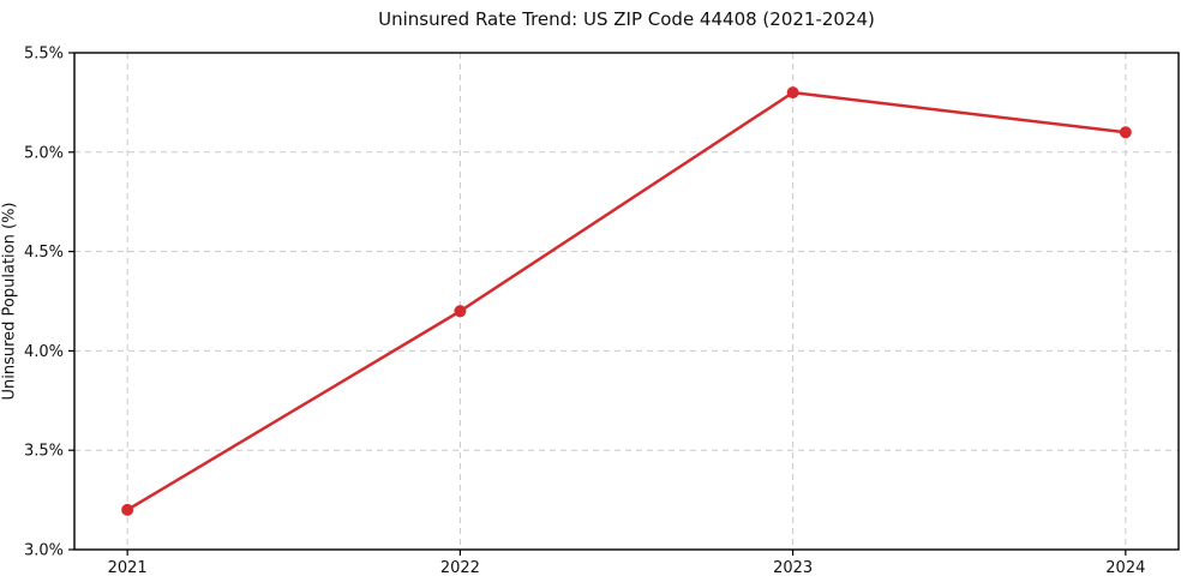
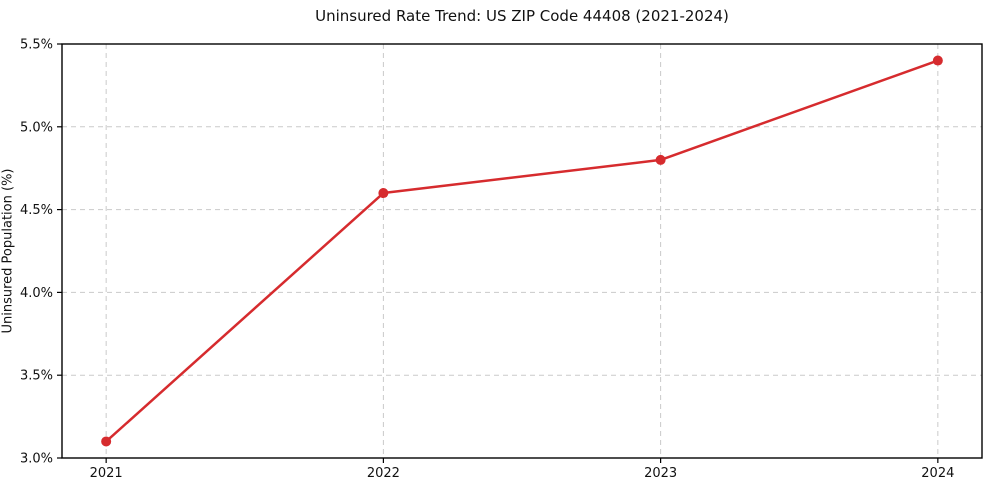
2021: 3.2% -> 3.1%
2022: 4.2% -> 4.6%
2023: 5.3% -> 4.8%
2024: 5.1% -> 5.4%
